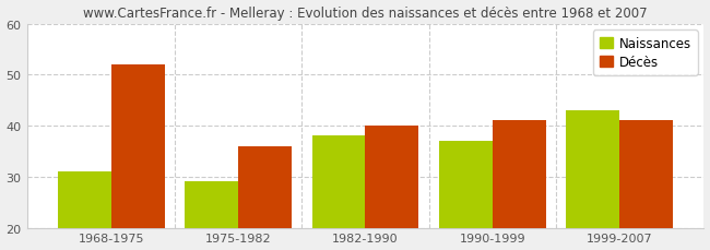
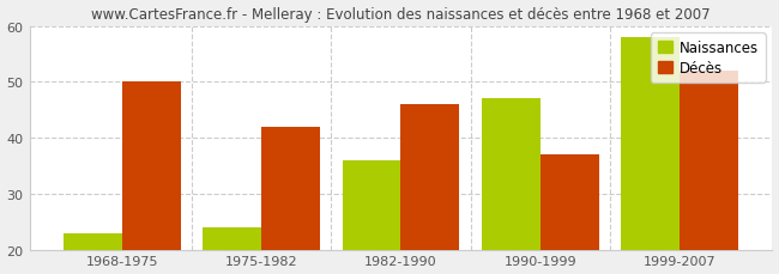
Naissances/1968-1975: 31 -> 23
Décès/1968-1975: 52 -> 50
Naissances/1975-1982: 29 -> 24
Décès/1975-1982: 36 -> 42
Naissances/1982-1990: 38 -> 36
Décès/1982-1990: 40 -> 46
Naissances/1990-1999: 37 -> 47
Décès/1990-1999: 41 -> 37
Naissances/1999-2007: 43 -> 58
Décès/1999-2007: 41 -> 52
